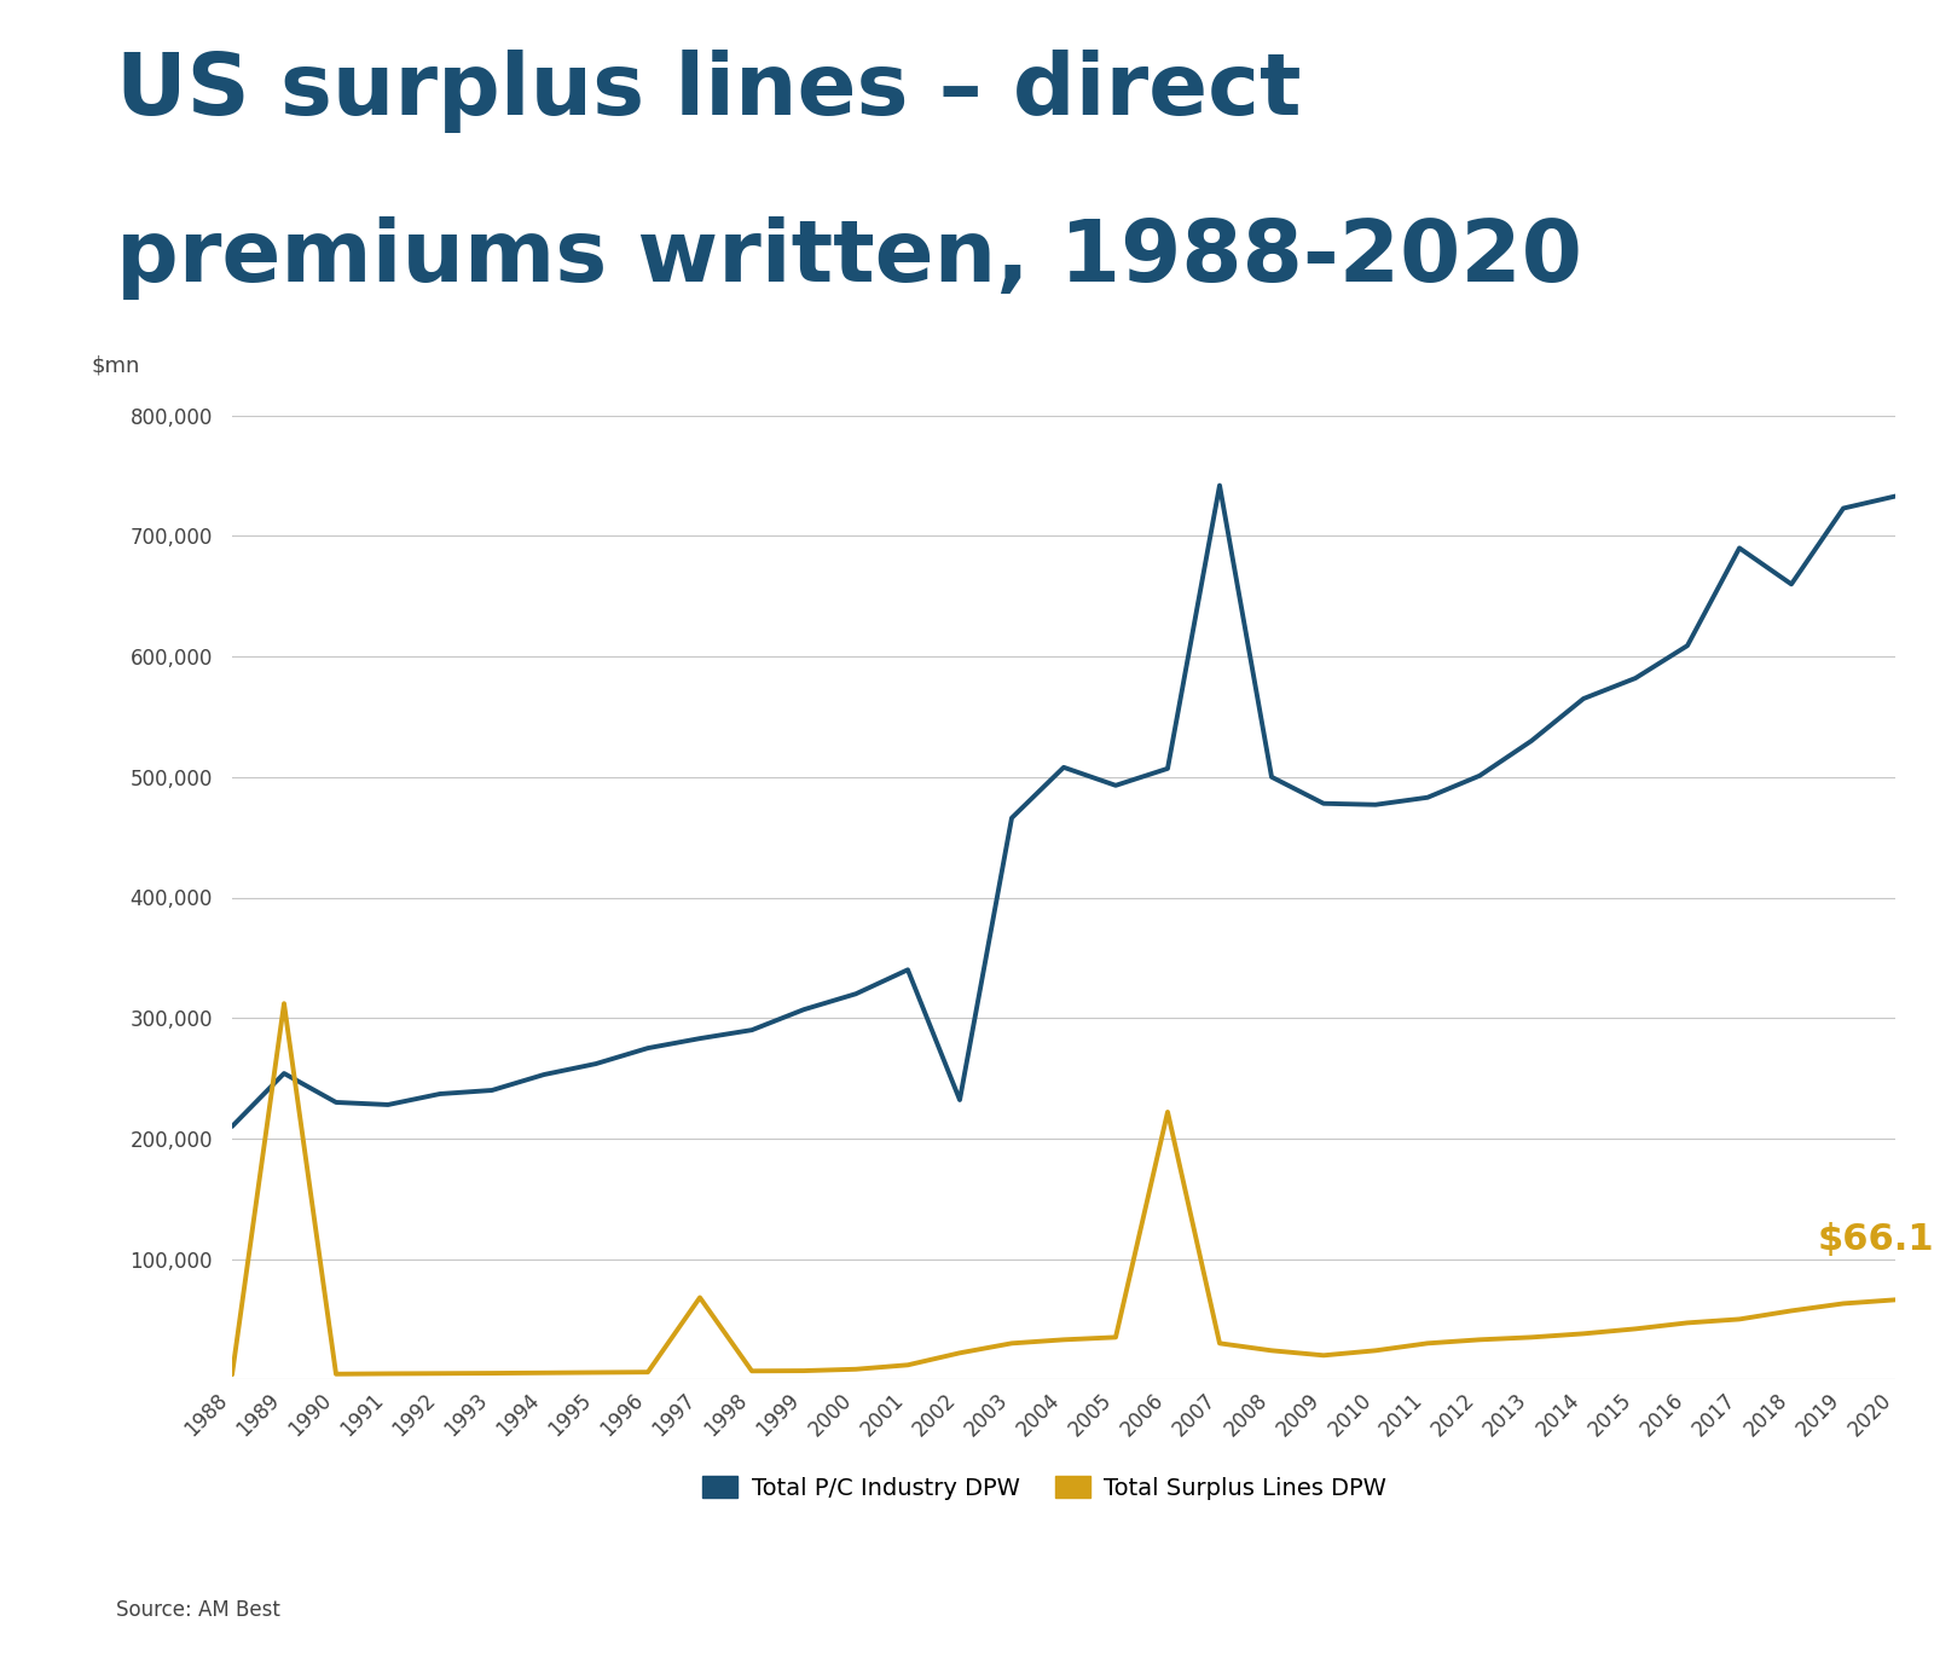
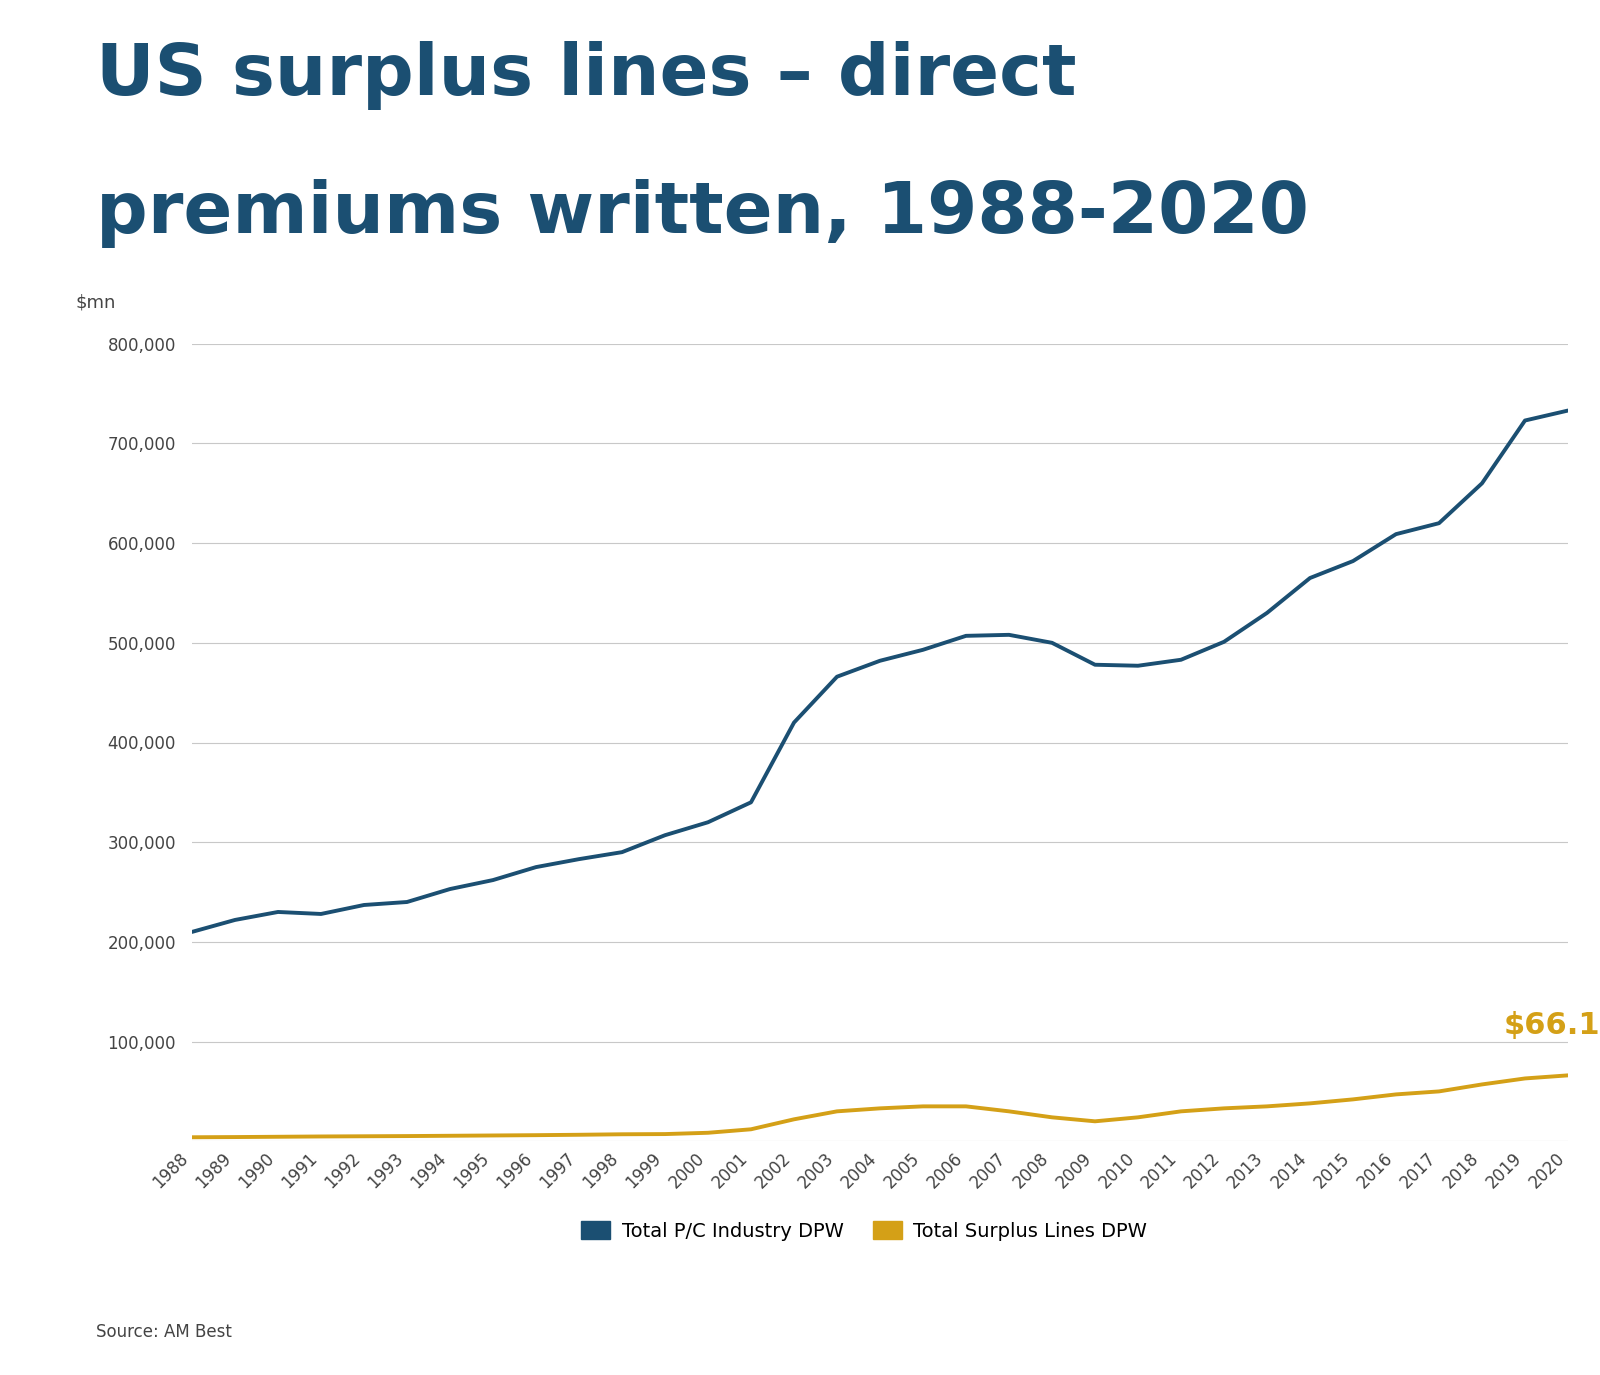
Total P/C Industry DPW/1989: 254,000 -> 222,000
Total Surplus Lines DPW/1989: 312,000 -> 4,000
Total Surplus Lines DPW/1997: 68,000 -> 6,000
Total P/C Industry DPW/2002: 232,000 -> 420,000
Total P/C Industry DPW/2004: 508,000 -> 482,000
Total Surplus Lines DPW/2006: 222,000 -> 35,000
Total P/C Industry DPW/2007: 742,000 -> 508,000
Total P/C Industry DPW/2017: 690,000 -> 620,000
